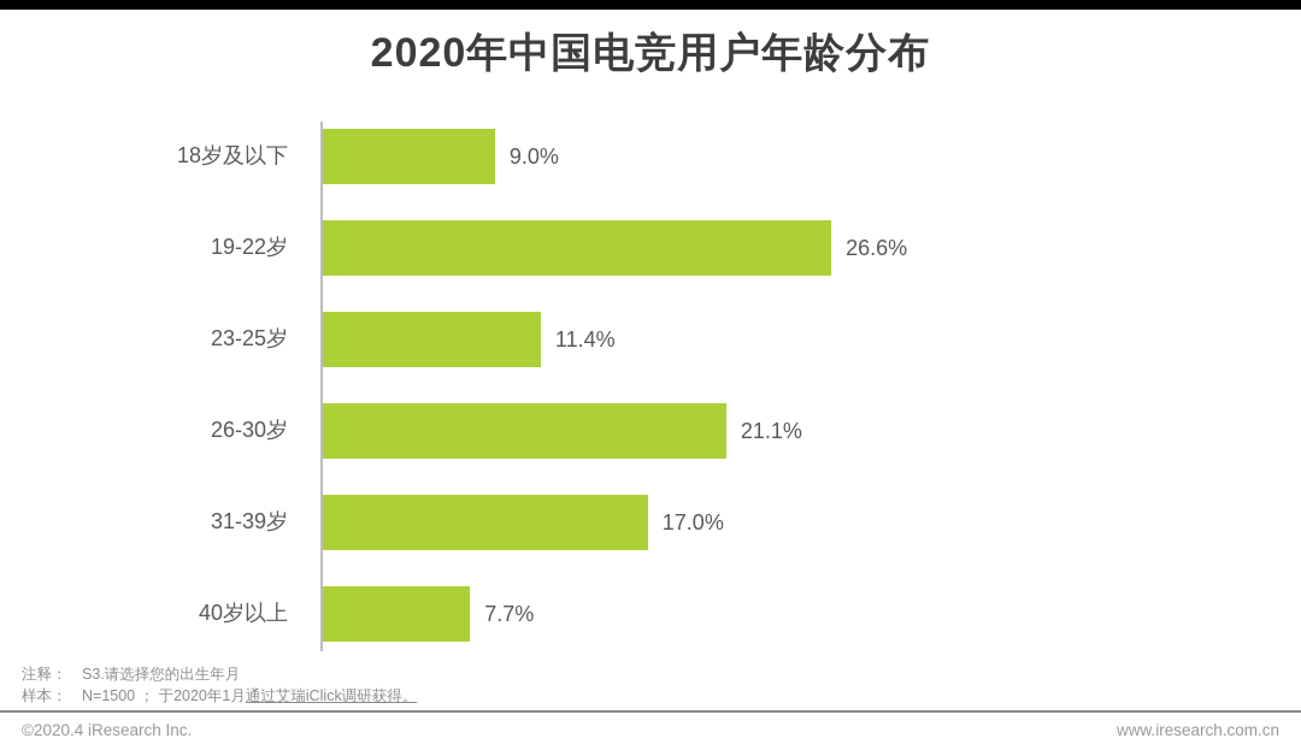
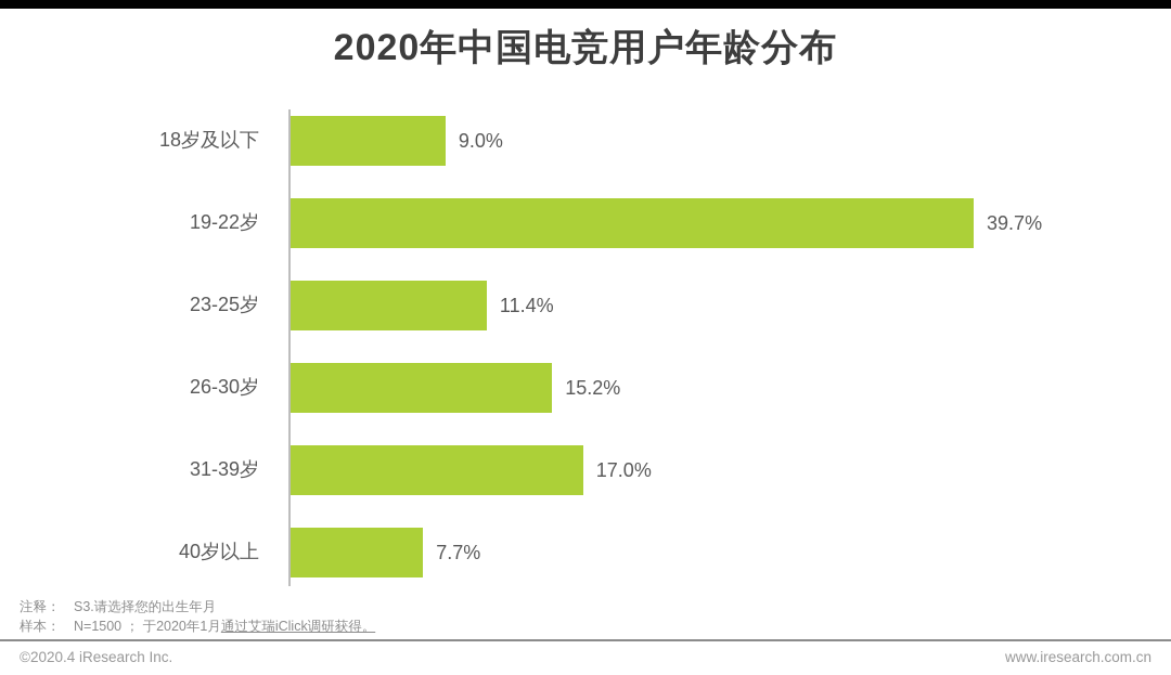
19-22岁: 26.6% -> 39.7%
26-30岁: 21.1% -> 15.2%
